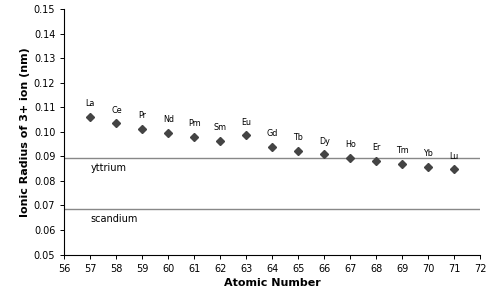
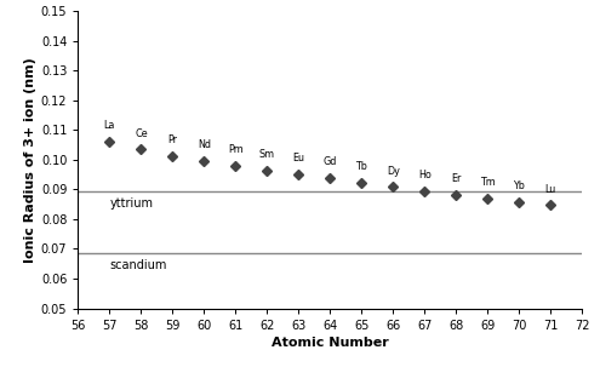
63: 0.0985 -> 0.0950
